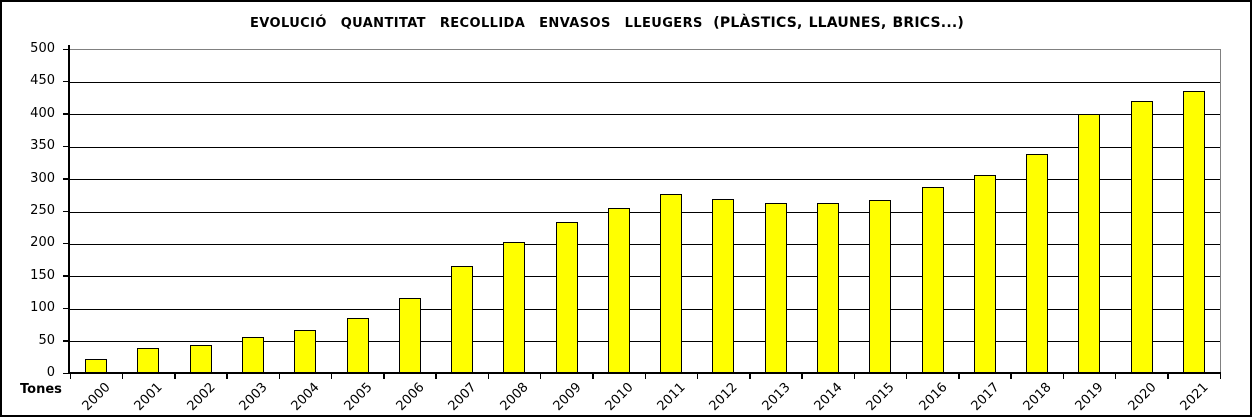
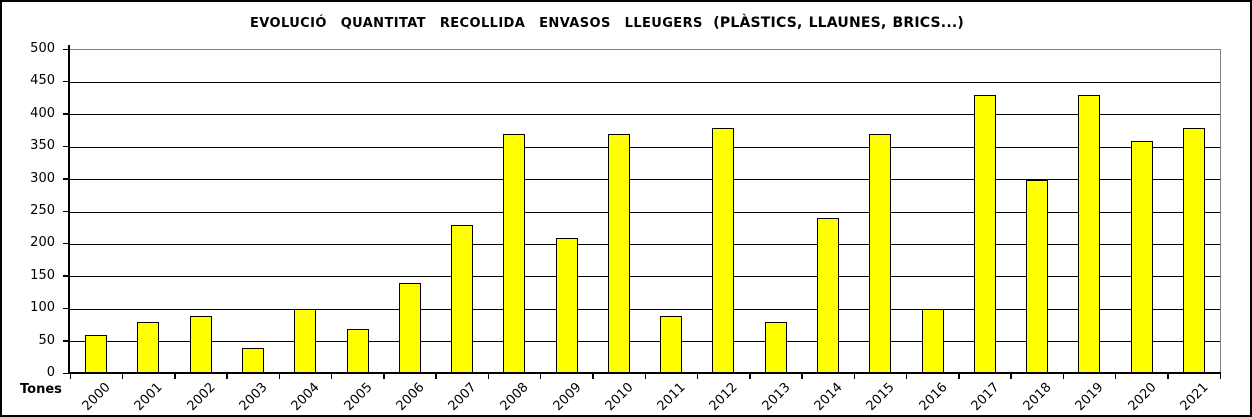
2000: 20 -> 60
2001: 40 -> 80
2002: 40 -> 90
2003: 60 -> 40
2004: 70 -> 100
2005: 90 -> 70
2006: 120 -> 140
2007: 170 -> 230
2008: 200 -> 370
2009: 240 -> 210
2010: 260 -> 370
2011: 280 -> 90
2012: 270 -> 380
2013: 260 -> 80
2014: 260 -> 240
2015: 270 -> 370
2016: 290 -> 100
2017: 310 -> 430
2018: 340 -> 300
2019: 400 -> 430
2020: 420 -> 360
2021: 440 -> 380
